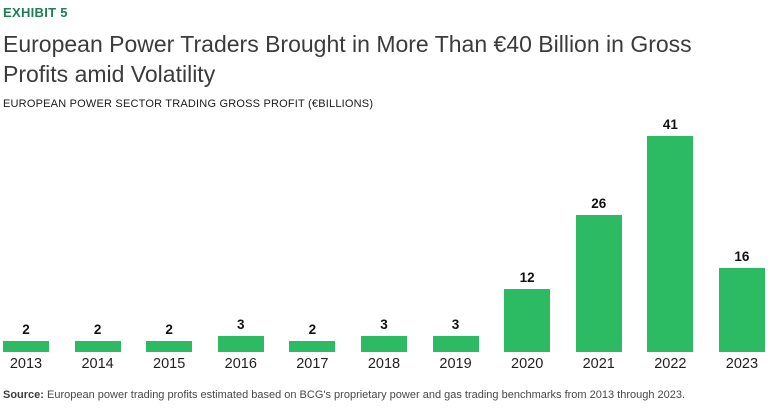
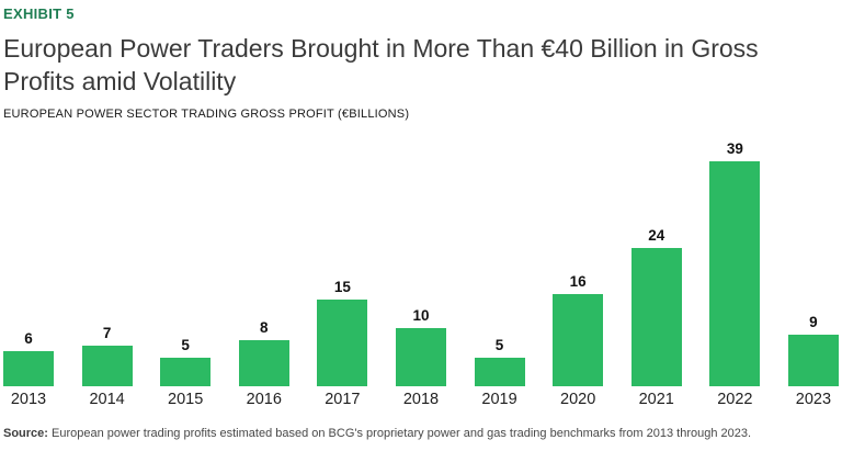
2013: 2 -> 6
2014: 2 -> 7
2015: 2 -> 5
2016: 3 -> 8
2017: 2 -> 15
2018: 3 -> 10
2019: 3 -> 5
2020: 12 -> 16
2021: 26 -> 24
2022: 41 -> 39
2023: 16 -> 9
